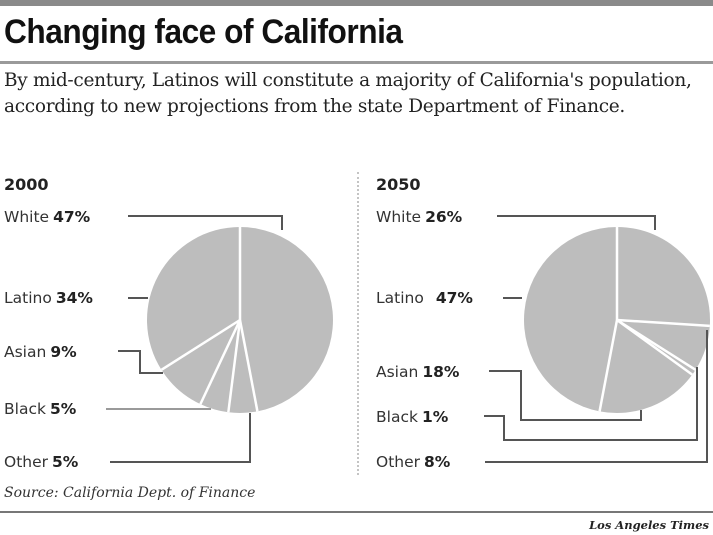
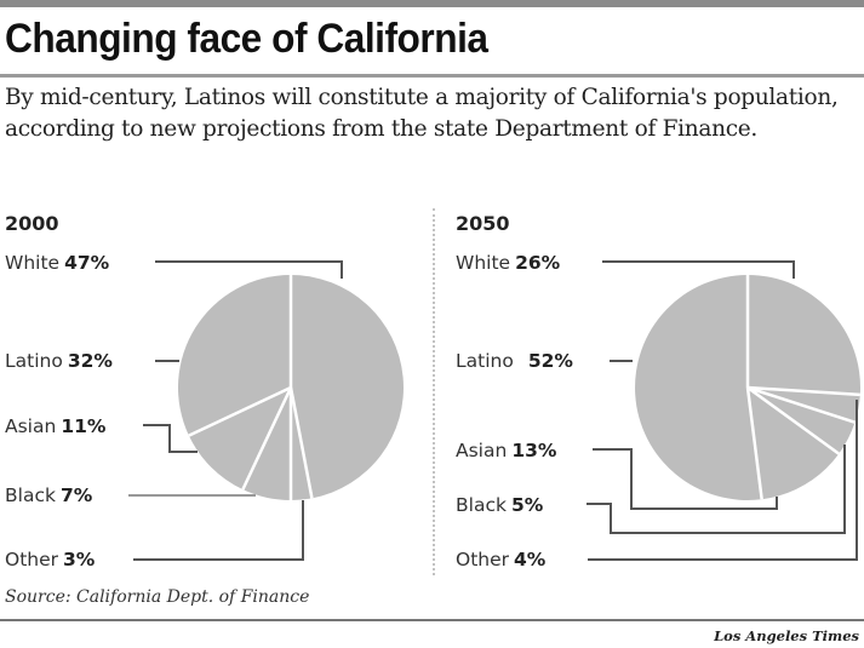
2000/Other: 5% -> 3%
2000/Black: 5% -> 7%
2000/Asian: 9% -> 11%
2000/Latino: 34% -> 32%
2050/Other: 8% -> 4%
2050/Black: 1% -> 5%
2050/Asian: 18% -> 13%
2050/Latino: 47% -> 52%
